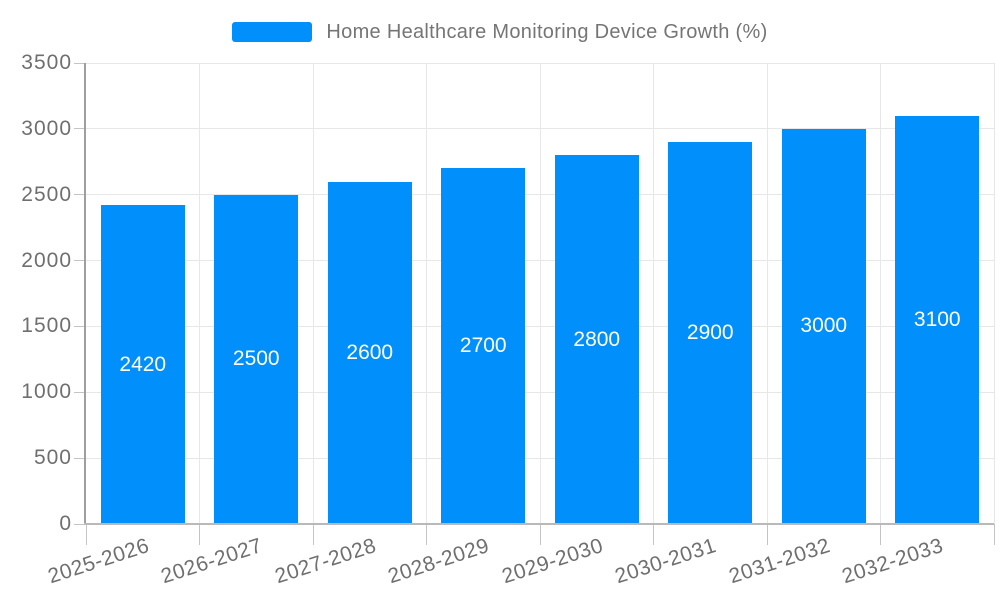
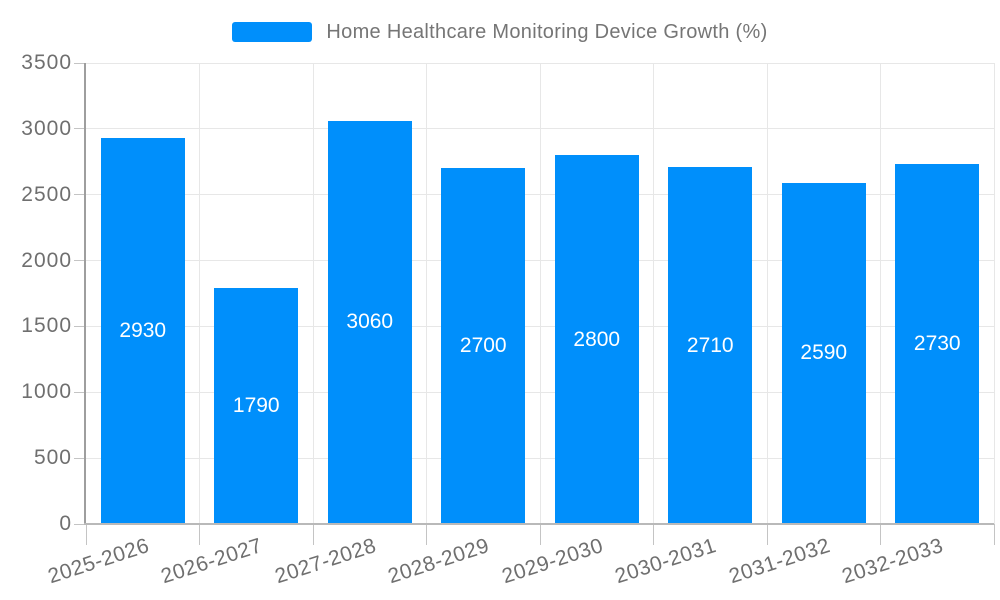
2025-2026: 2420 -> 2930
2026-2027: 2500 -> 1790
2027-2028: 2600 -> 3060
2030-2031: 2900 -> 2710
2031-2032: 3000 -> 2590
2032-2033: 3100 -> 2730
